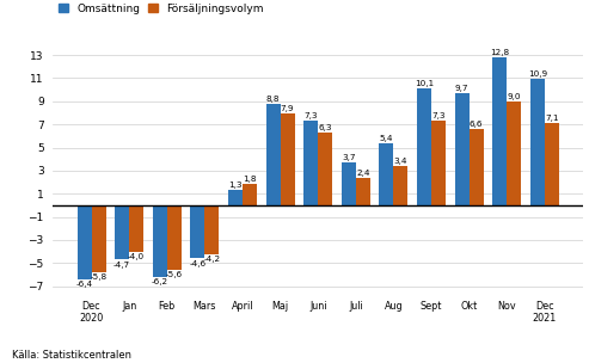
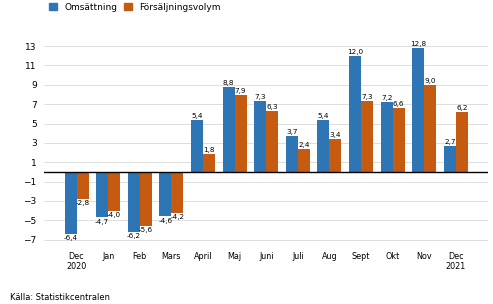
Försäljningsvolym/Dec 2020: -5,8 -> -2,8
Omsättning/April: 1,3 -> 5,4
Omsättning/Sept: 10,1 -> 12,0
Omsättning/Okt: 9,7 -> 7,2
Omsättning/Dec 2021: 10,9 -> 2,7
Försäljningsvolym/Dec 2021: 7,1 -> 6,2
